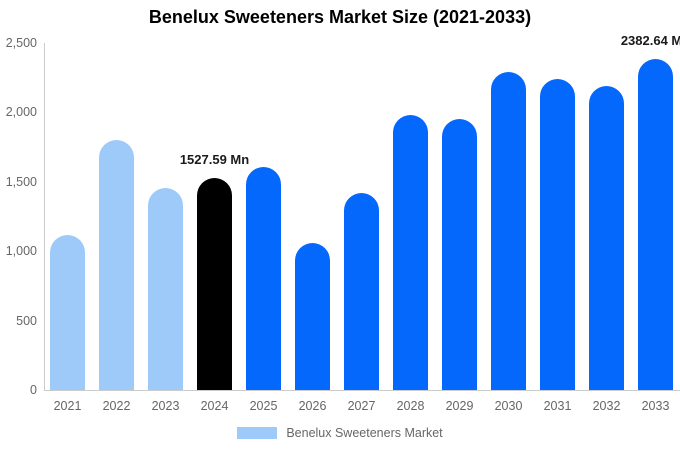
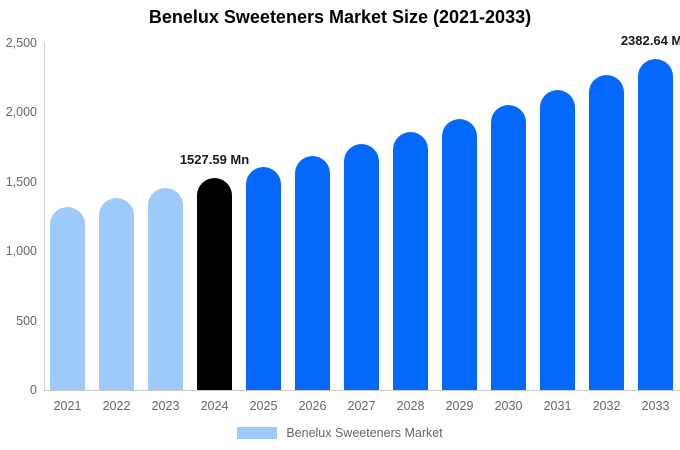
2021: 1120 -> 1320
2022: 1800 -> 1380
2026: 1060 -> 1690
2027: 1420 -> 1770
2028: 1980 -> 1860
2030: 2290 -> 2050
2031: 2240 -> 2160
2032: 2190 -> 2270
